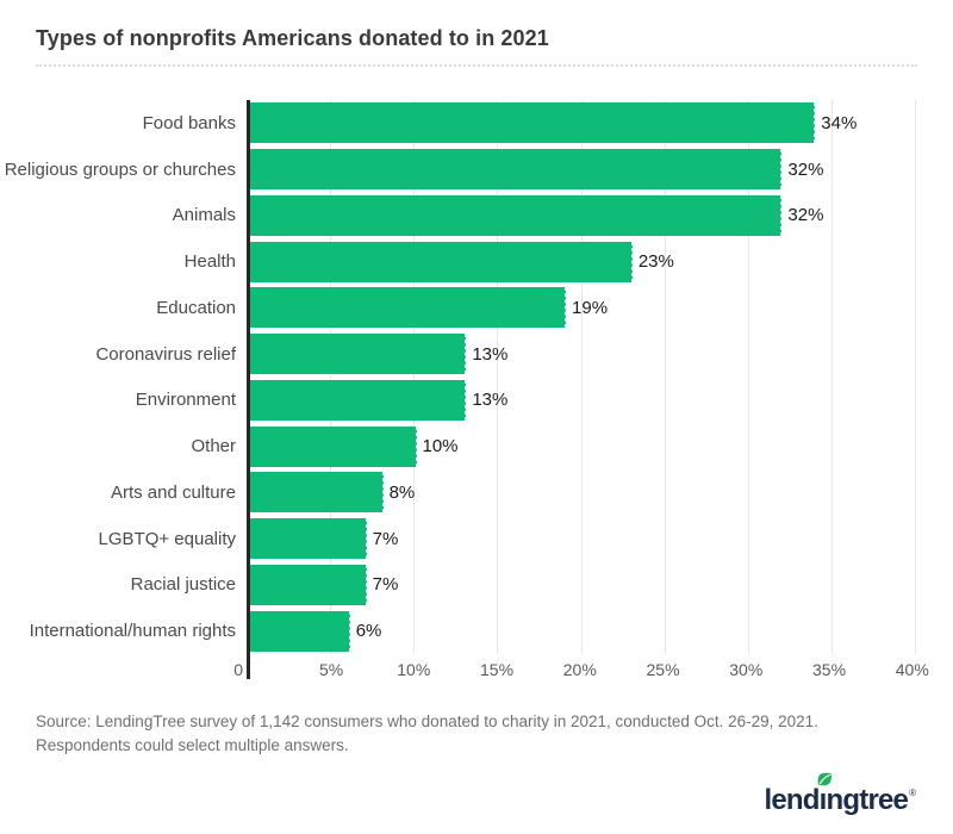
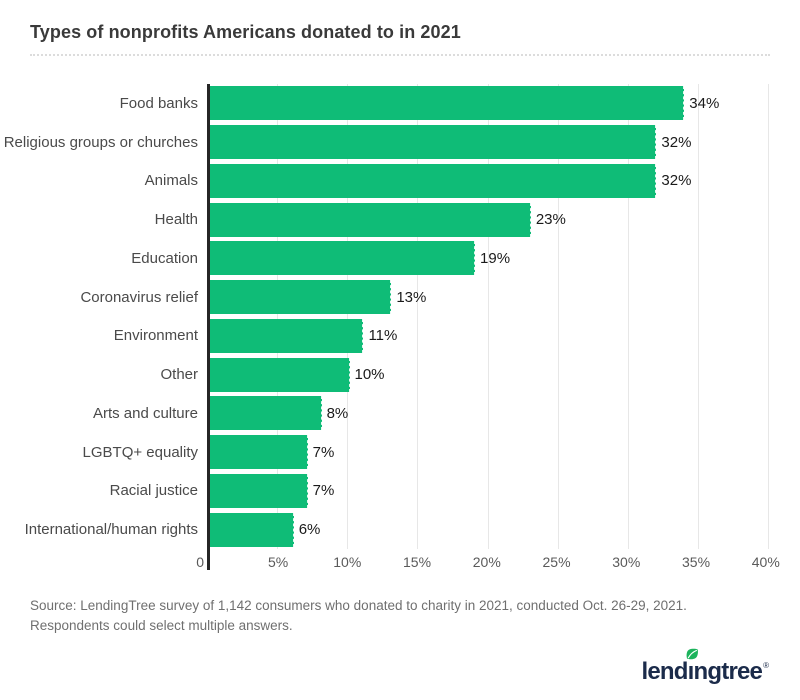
Environment: 13% -> 11%
